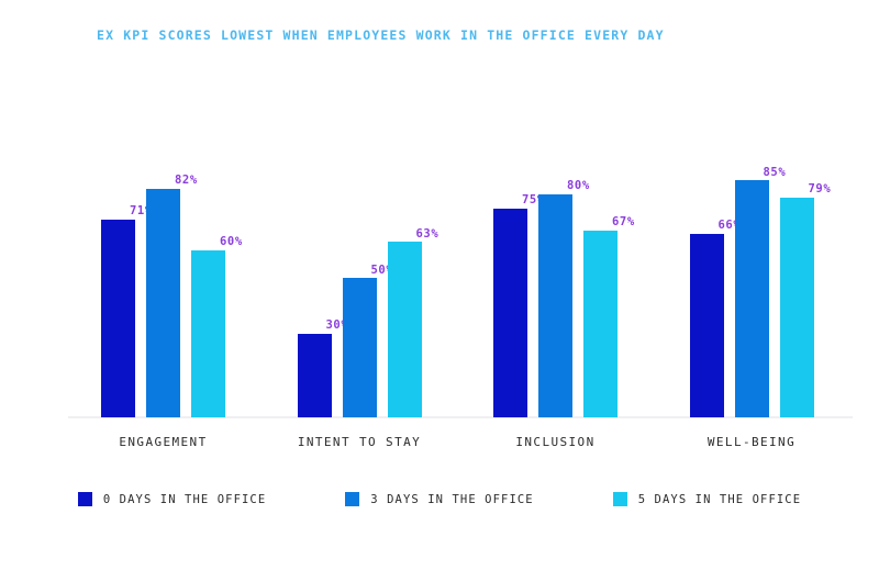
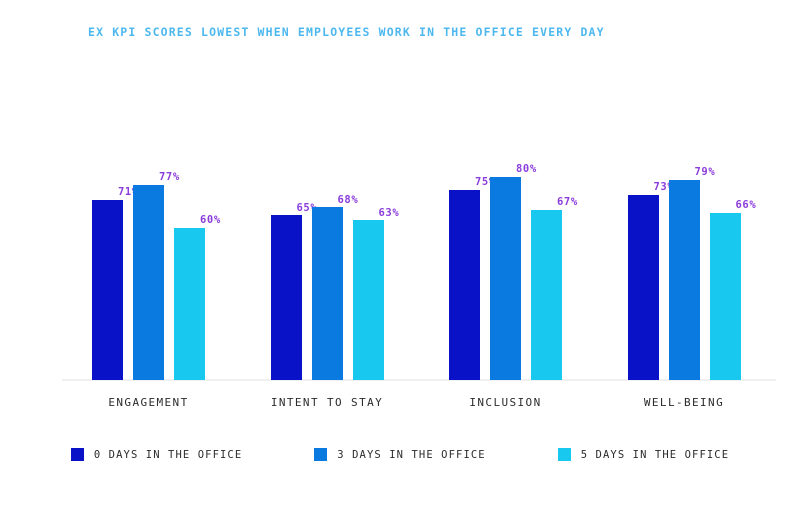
3 DAYS IN THE OFFICE/ENGAGEMENT: 82% -> 77%
0 DAYS IN THE OFFICE/INTENT TO STAY: 30% -> 65%
3 DAYS IN THE OFFICE/INTENT TO STAY: 50% -> 68%
0 DAYS IN THE OFFICE/WELL-BEING: 66% -> 73%
3 DAYS IN THE OFFICE/WELL-BEING: 85% -> 79%
5 DAYS IN THE OFFICE/WELL-BEING: 79% -> 66%
